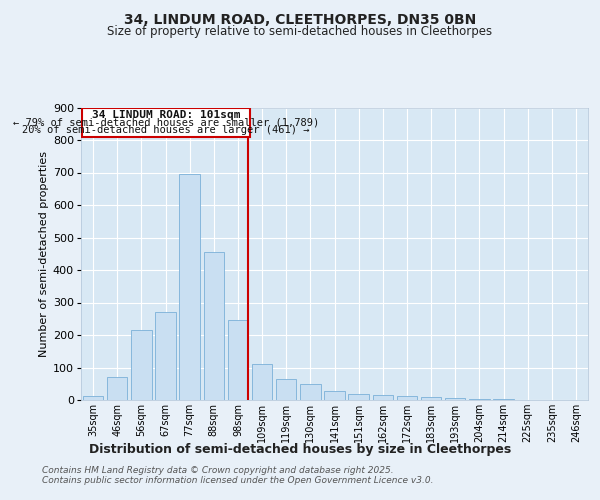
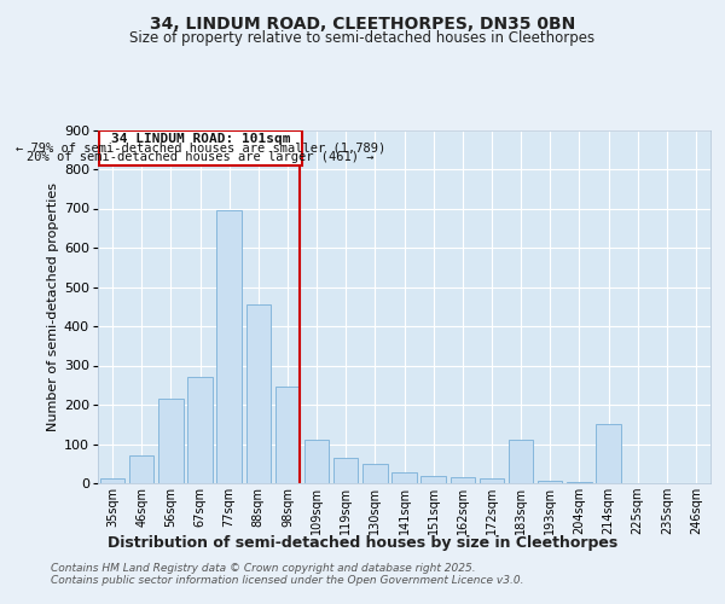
183sqm: 8 -> 110
214sqm: 2 -> 150
